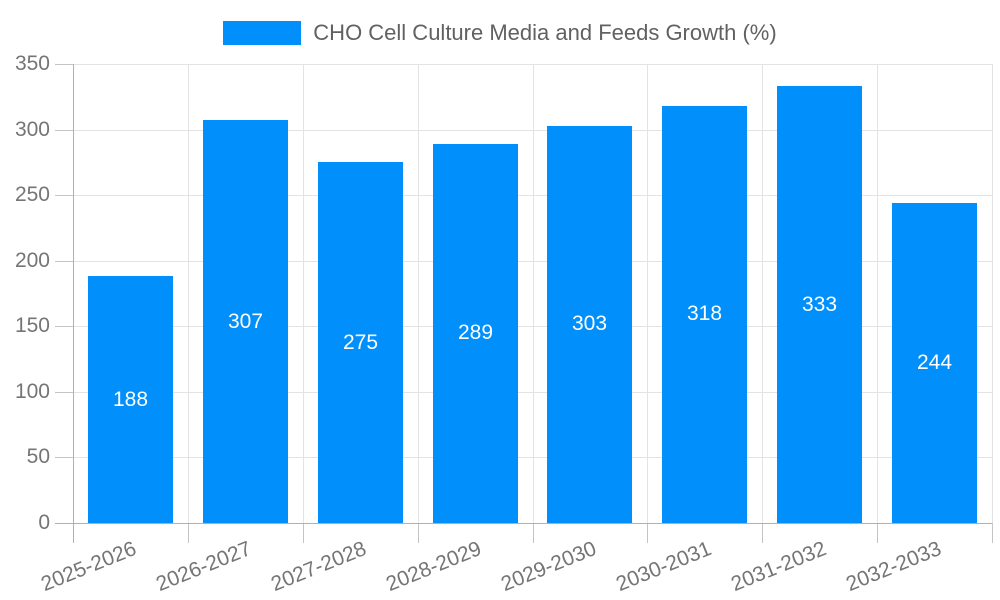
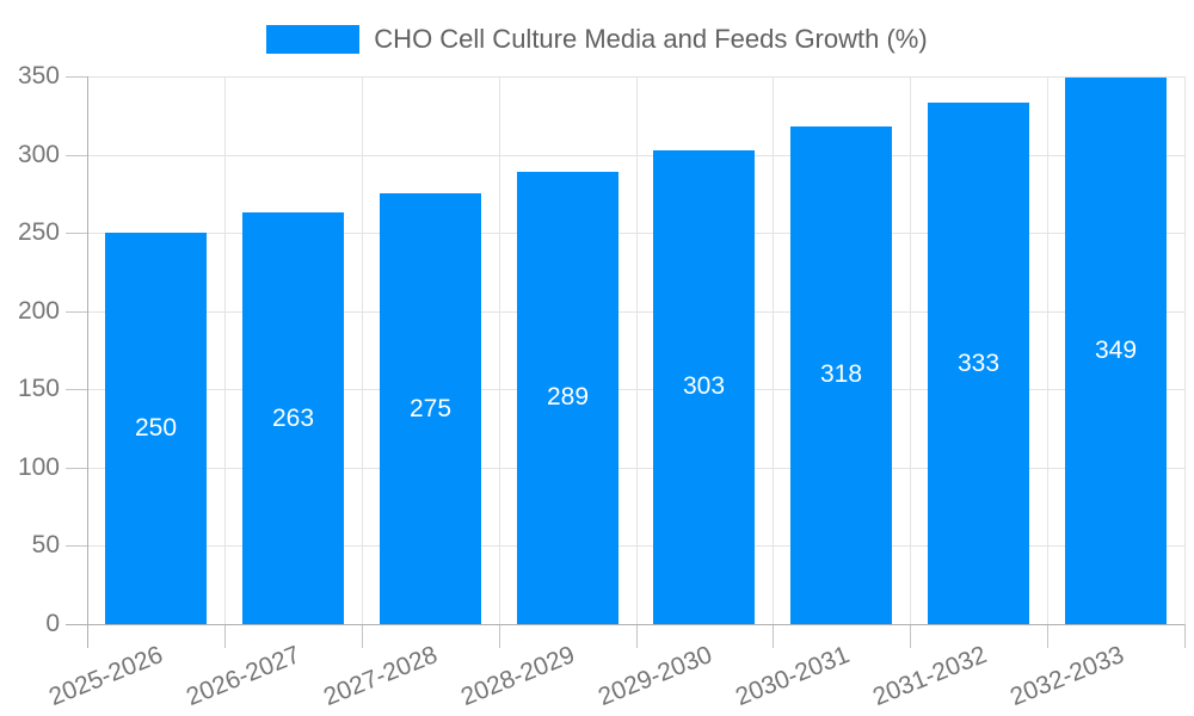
2025-2026: 188 -> 250
2026-2027: 307 -> 263
2032-2033: 244 -> 349
